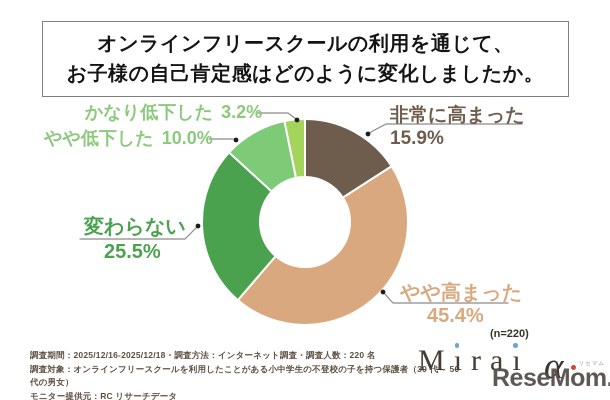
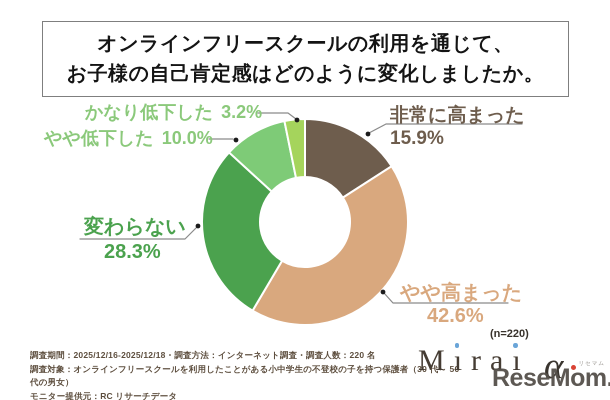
やや高まった: 45.4% -> 42.6%
変わらない: 25.5% -> 28.3%
